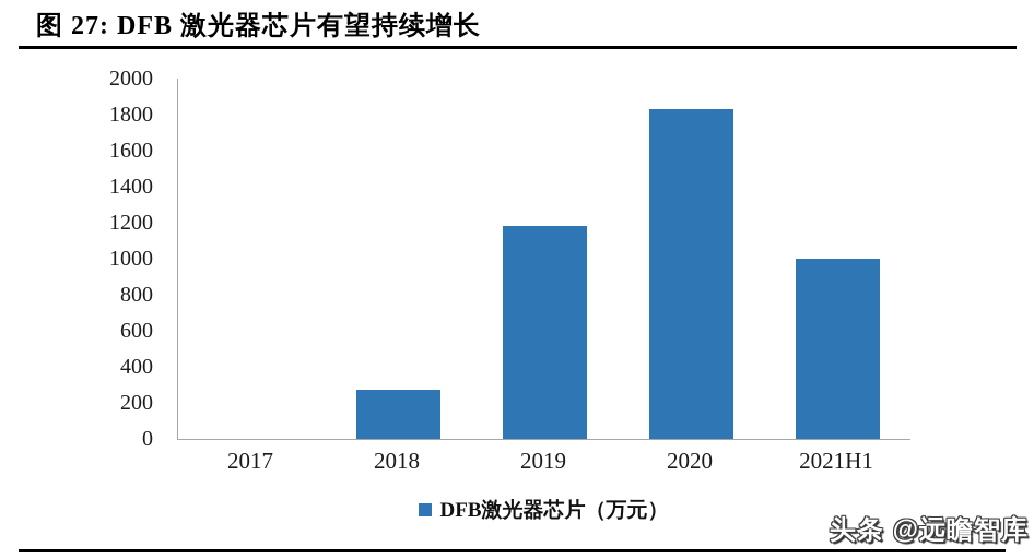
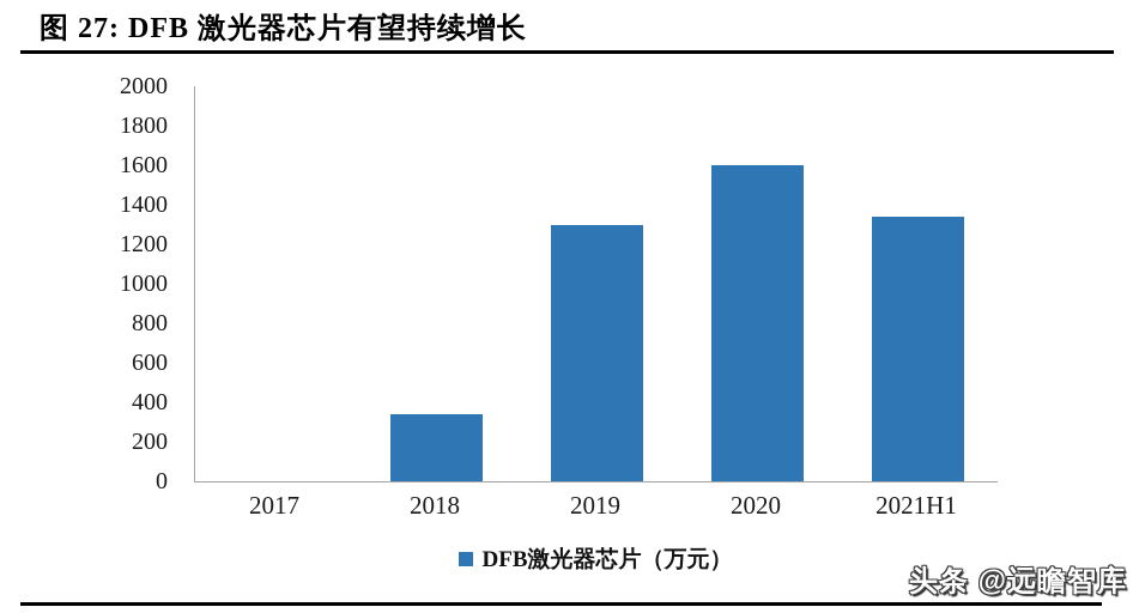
2018: 270 -> 340
2019: 1180 -> 1300
2020: 1830 -> 1600
2021H1: 1000 -> 1340
